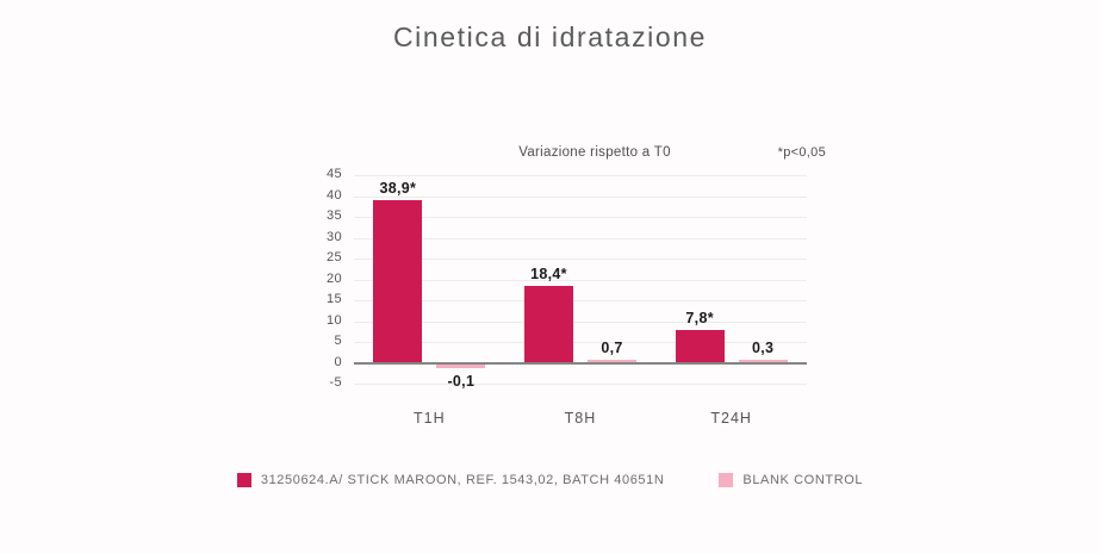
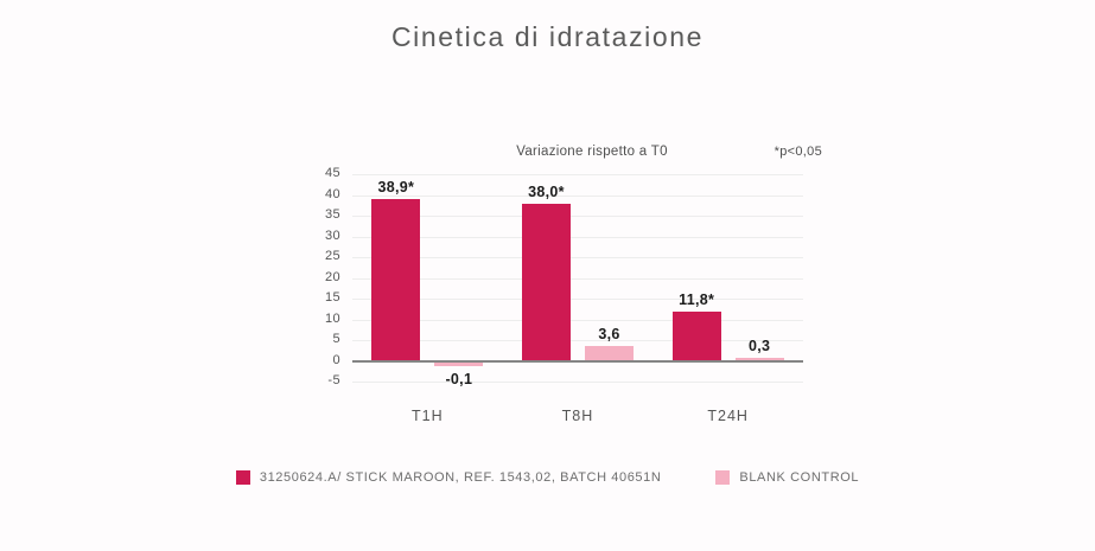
31250624.A/ STICK MAROON, REF. 1543,02, BATCH 40651N/T8H: 18,4 -> 38,0
BLANK CONTROL/T8H: 0,7 -> 3,6
31250624.A/ STICK MAROON, REF. 1543,02, BATCH 40651N/T24H: 7,8 -> 11,8
